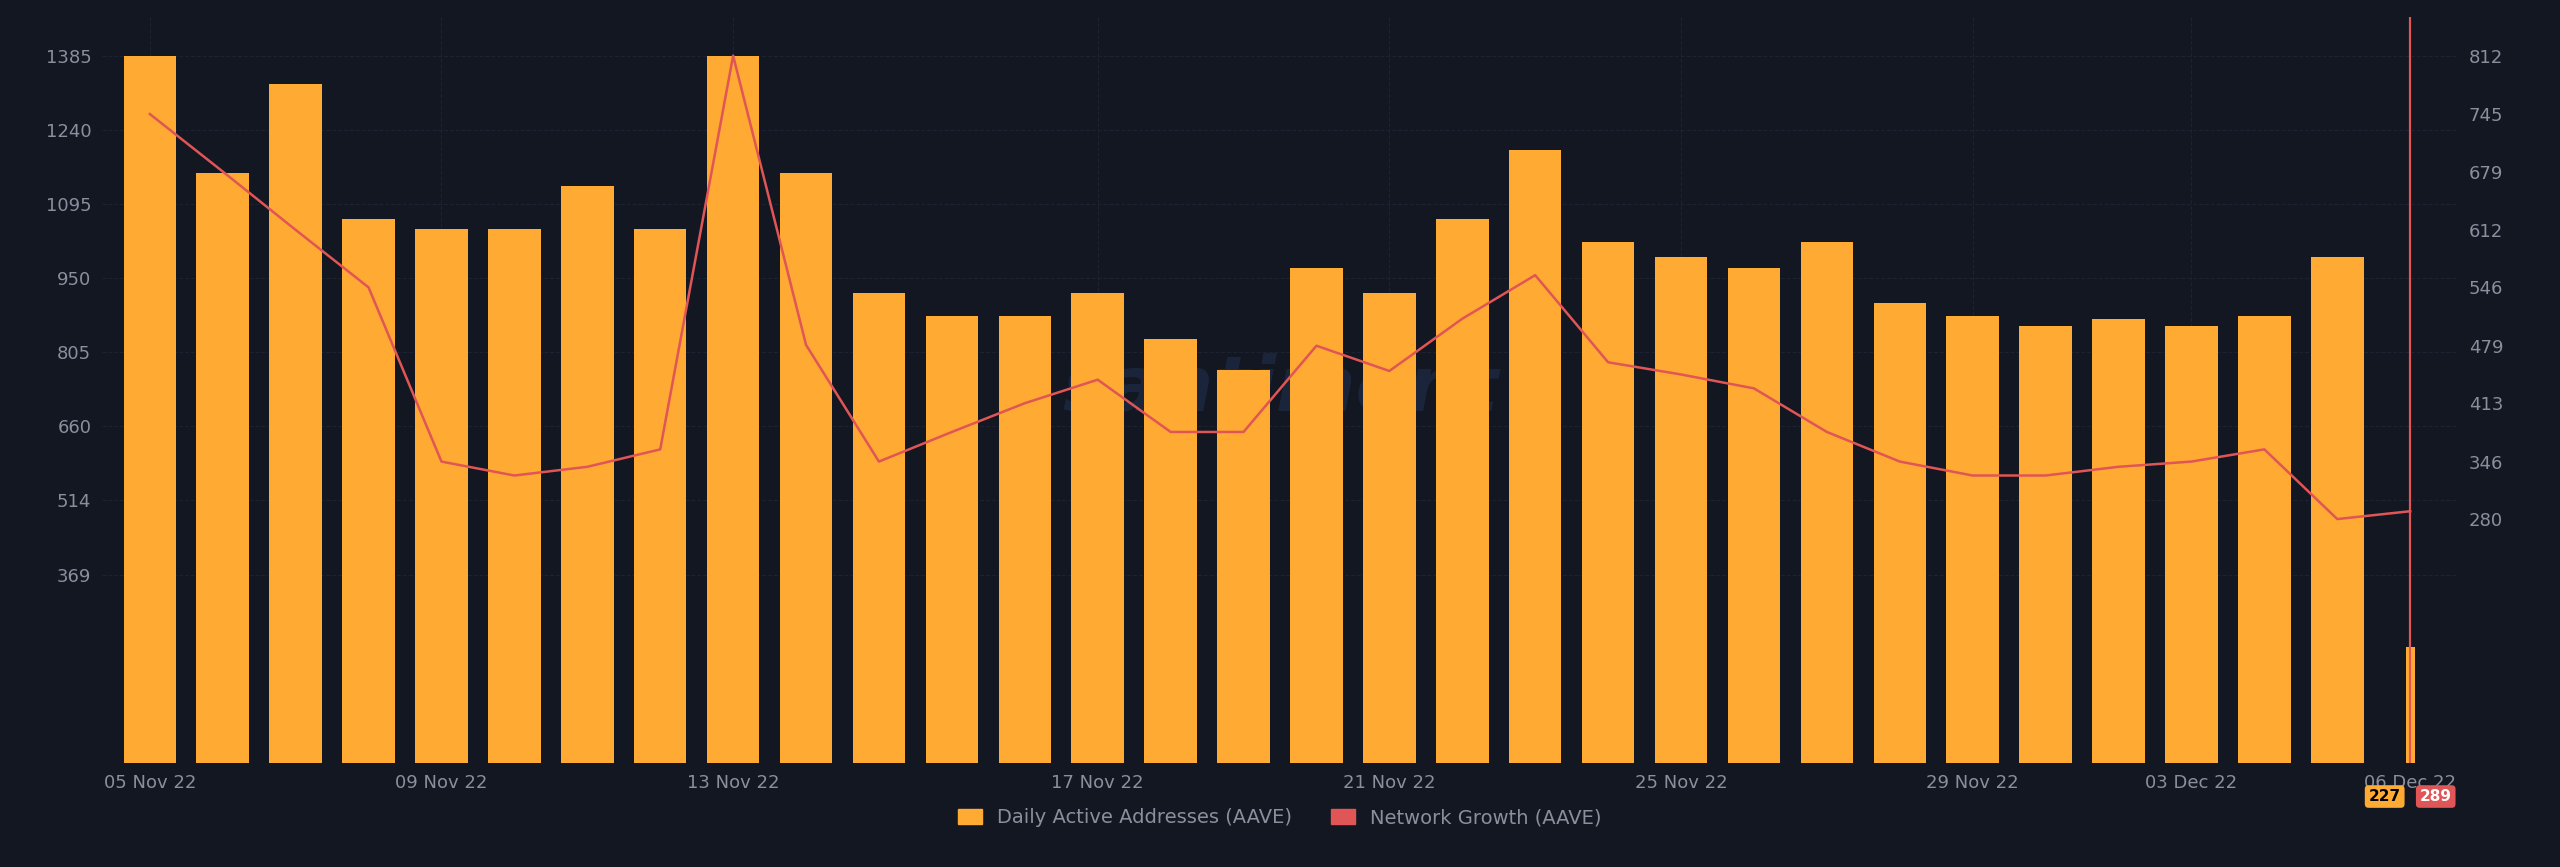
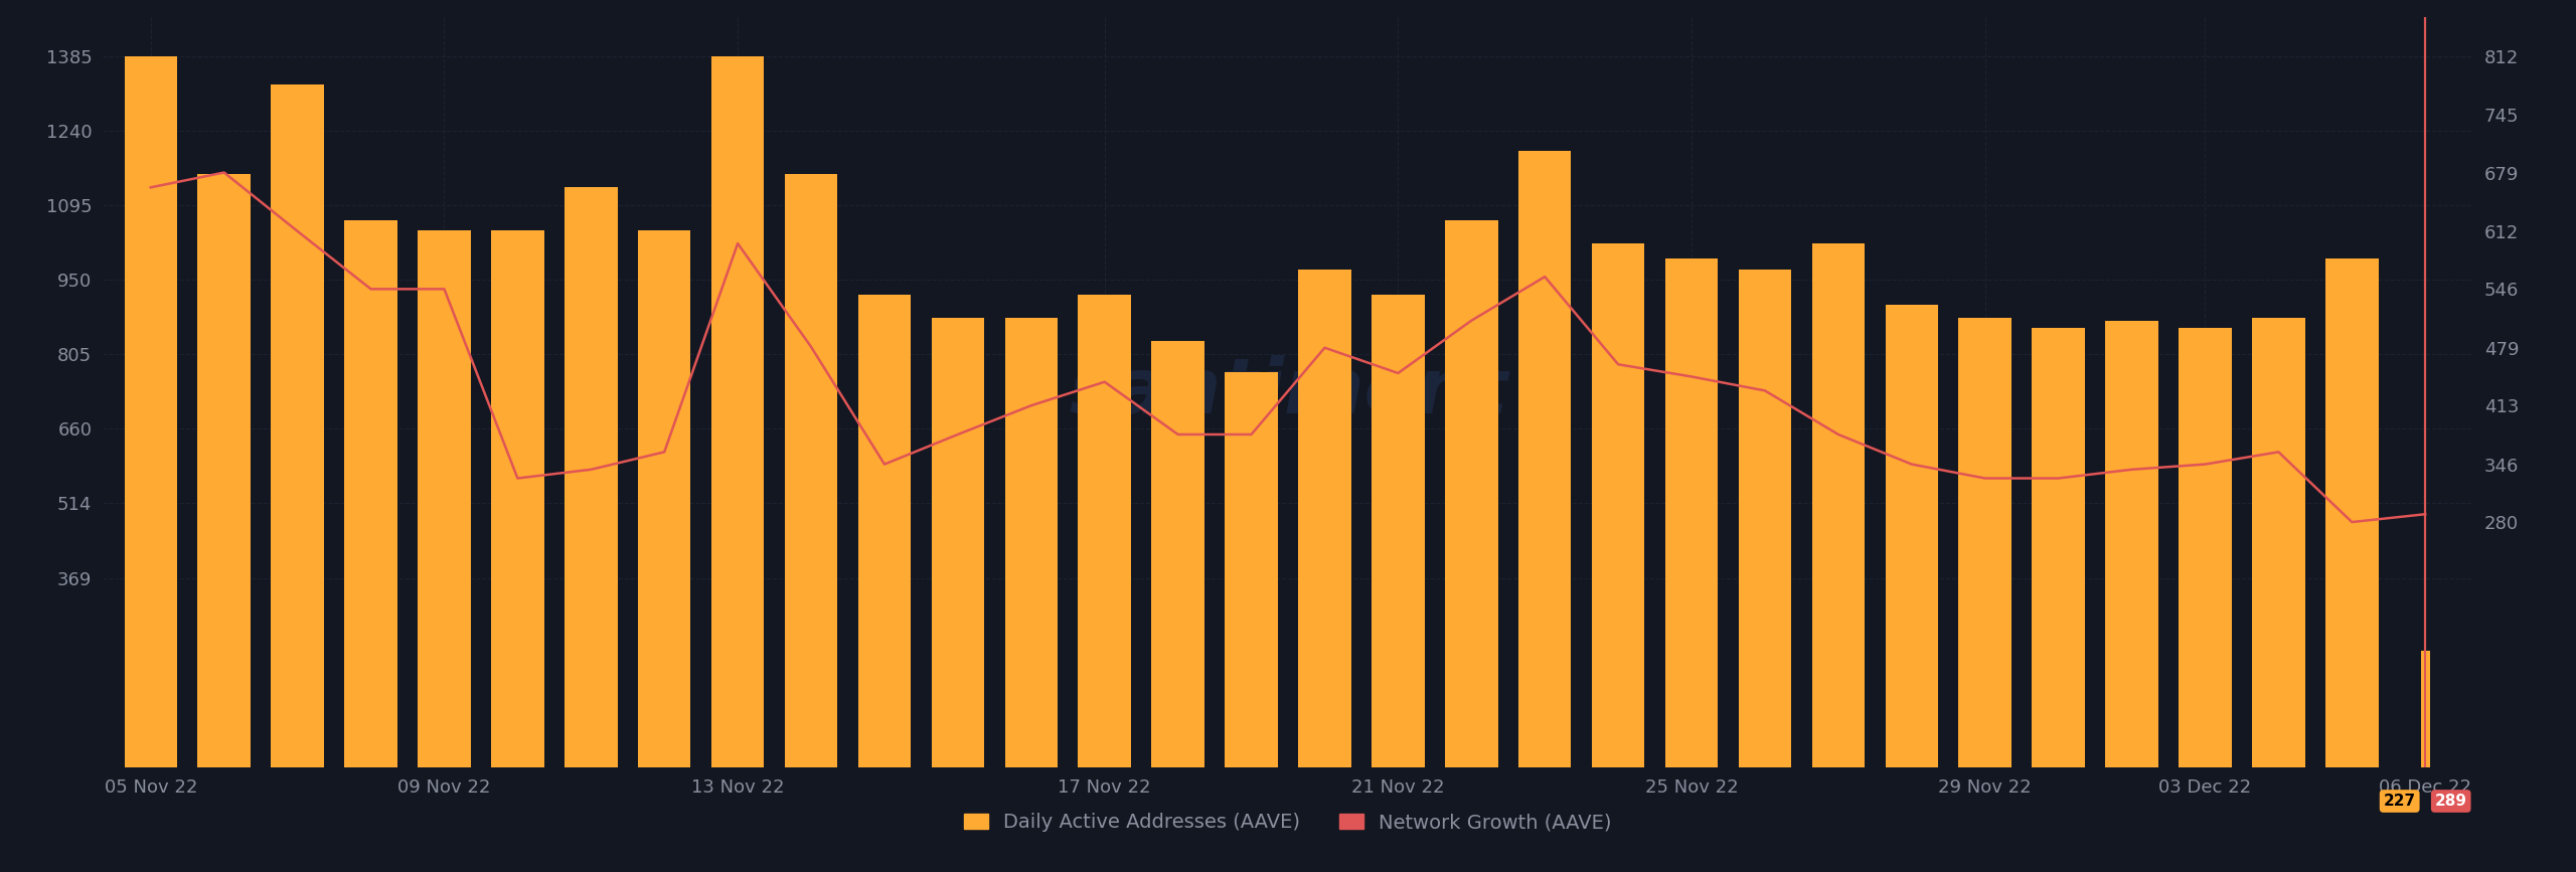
Network Growth (AAVE)/05 Nov 22: 745 -> 662
Network Growth (AAVE)/09 Nov 22: 346 -> 546
Network Growth (AAVE)/13 Nov 22: 812 -> 598
